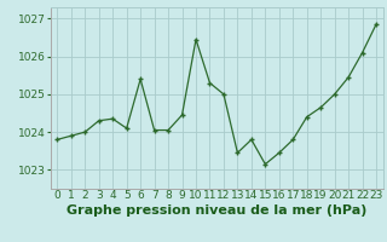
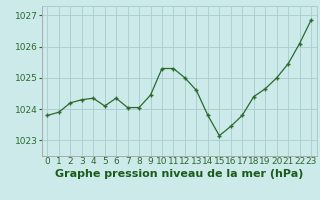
2: 1024.00 -> 1024.20
6: 1025.40 -> 1024.35
10: 1026.45 -> 1025.30
13: 1023.45 -> 1024.60
